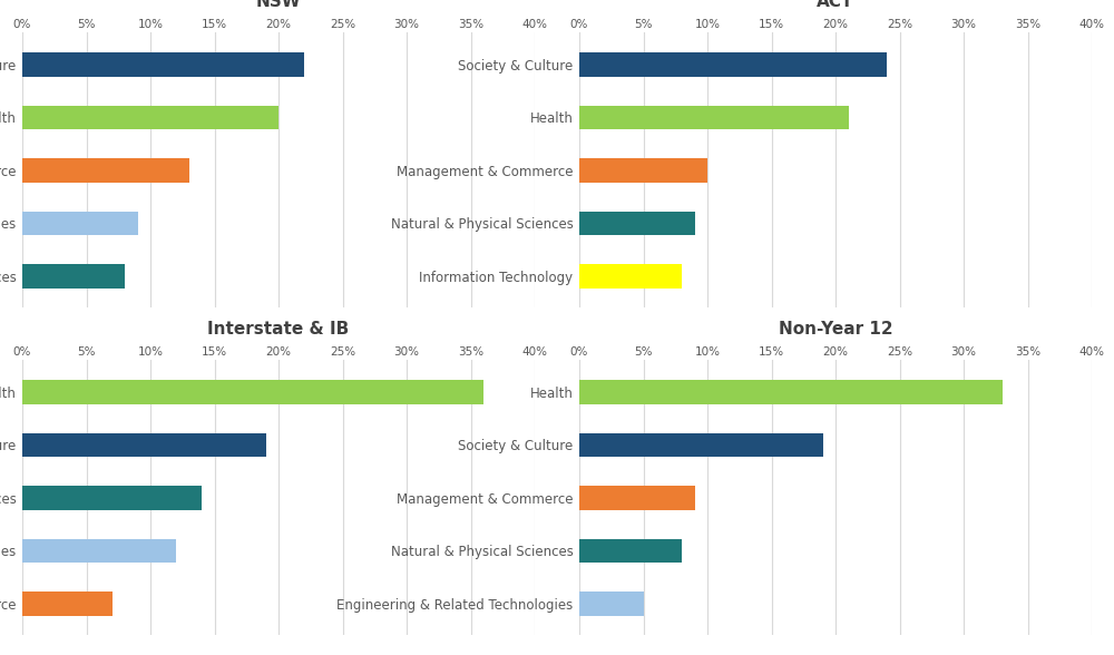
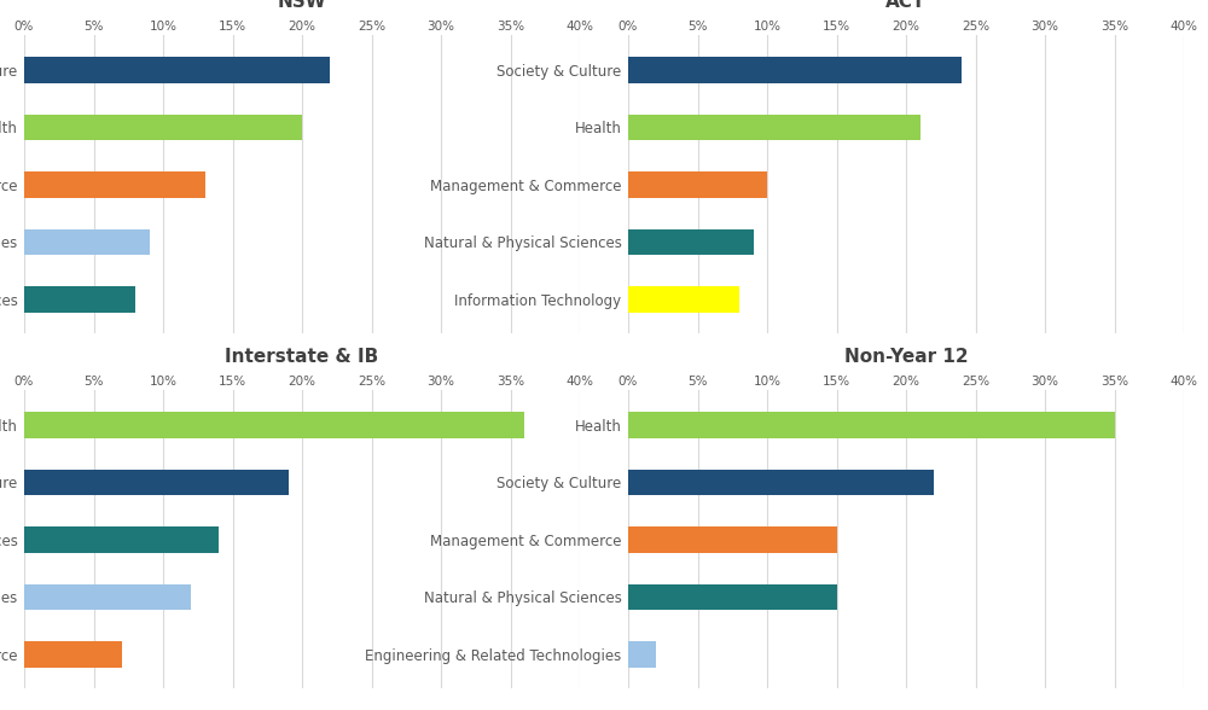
Non-Year 12/Health: 33% -> 35%
Non-Year 12/Society & Culture: 19% -> 22%
Non-Year 12/Management & Commerce: 9% -> 15%
Non-Year 12/Natural & Physical Sciences: 8% -> 15%
Non-Year 12/Engineering & Related Technologies: 5% -> 2%
